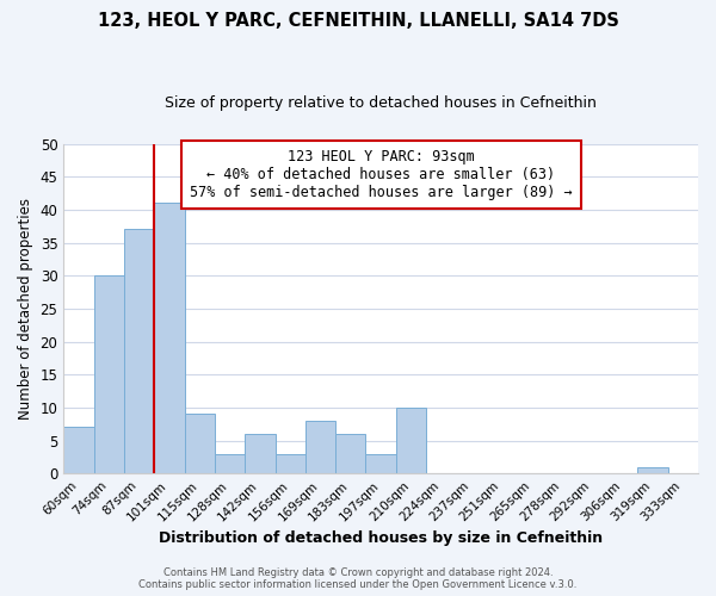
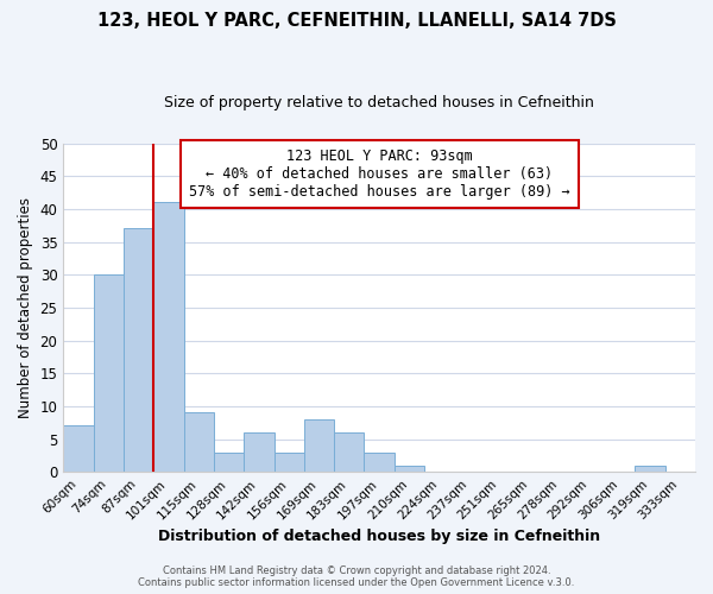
210sqm: 10 -> 1
